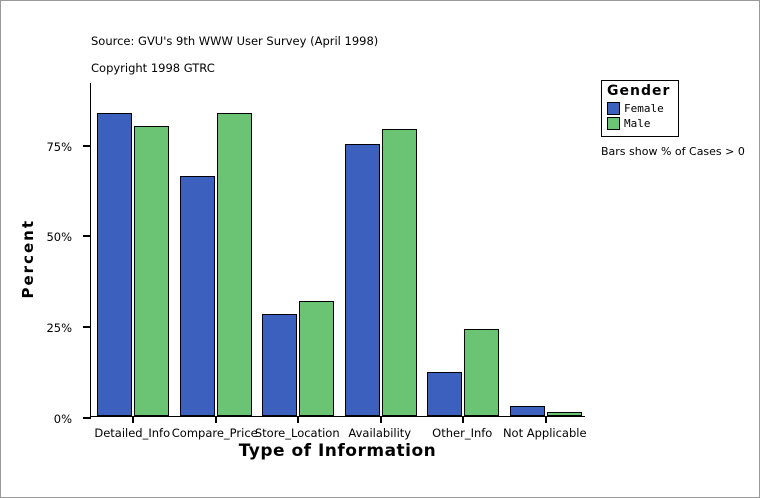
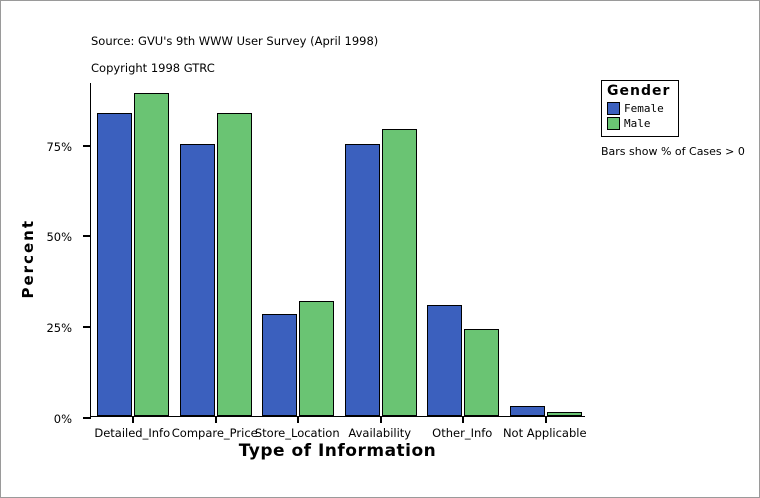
Male/Detailed_Info: 80% -> 89%
Female/Compare_Price: 66% -> 75%
Female/Other_Info: 12% -> 30%
